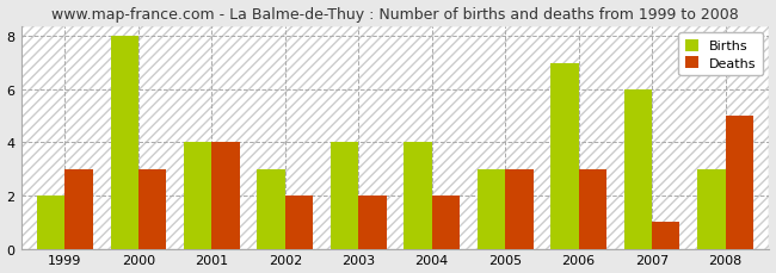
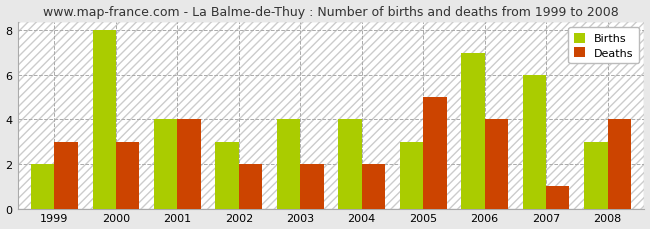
Deaths/2005: 3 -> 5
Deaths/2006: 3 -> 4
Deaths/2008: 5 -> 4
